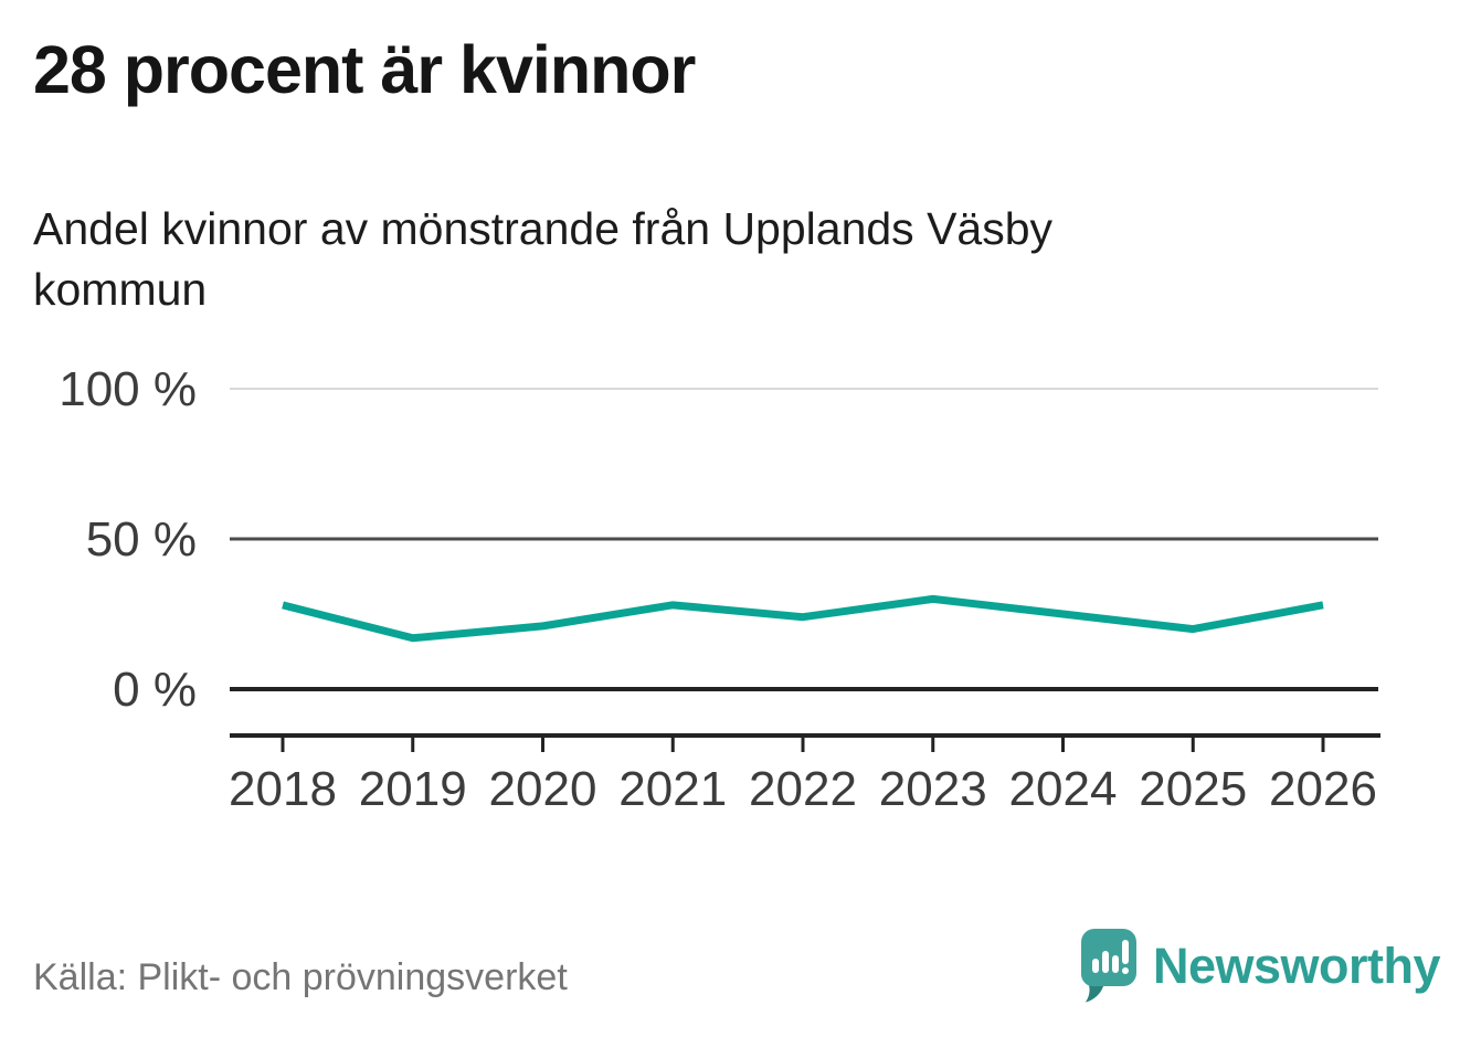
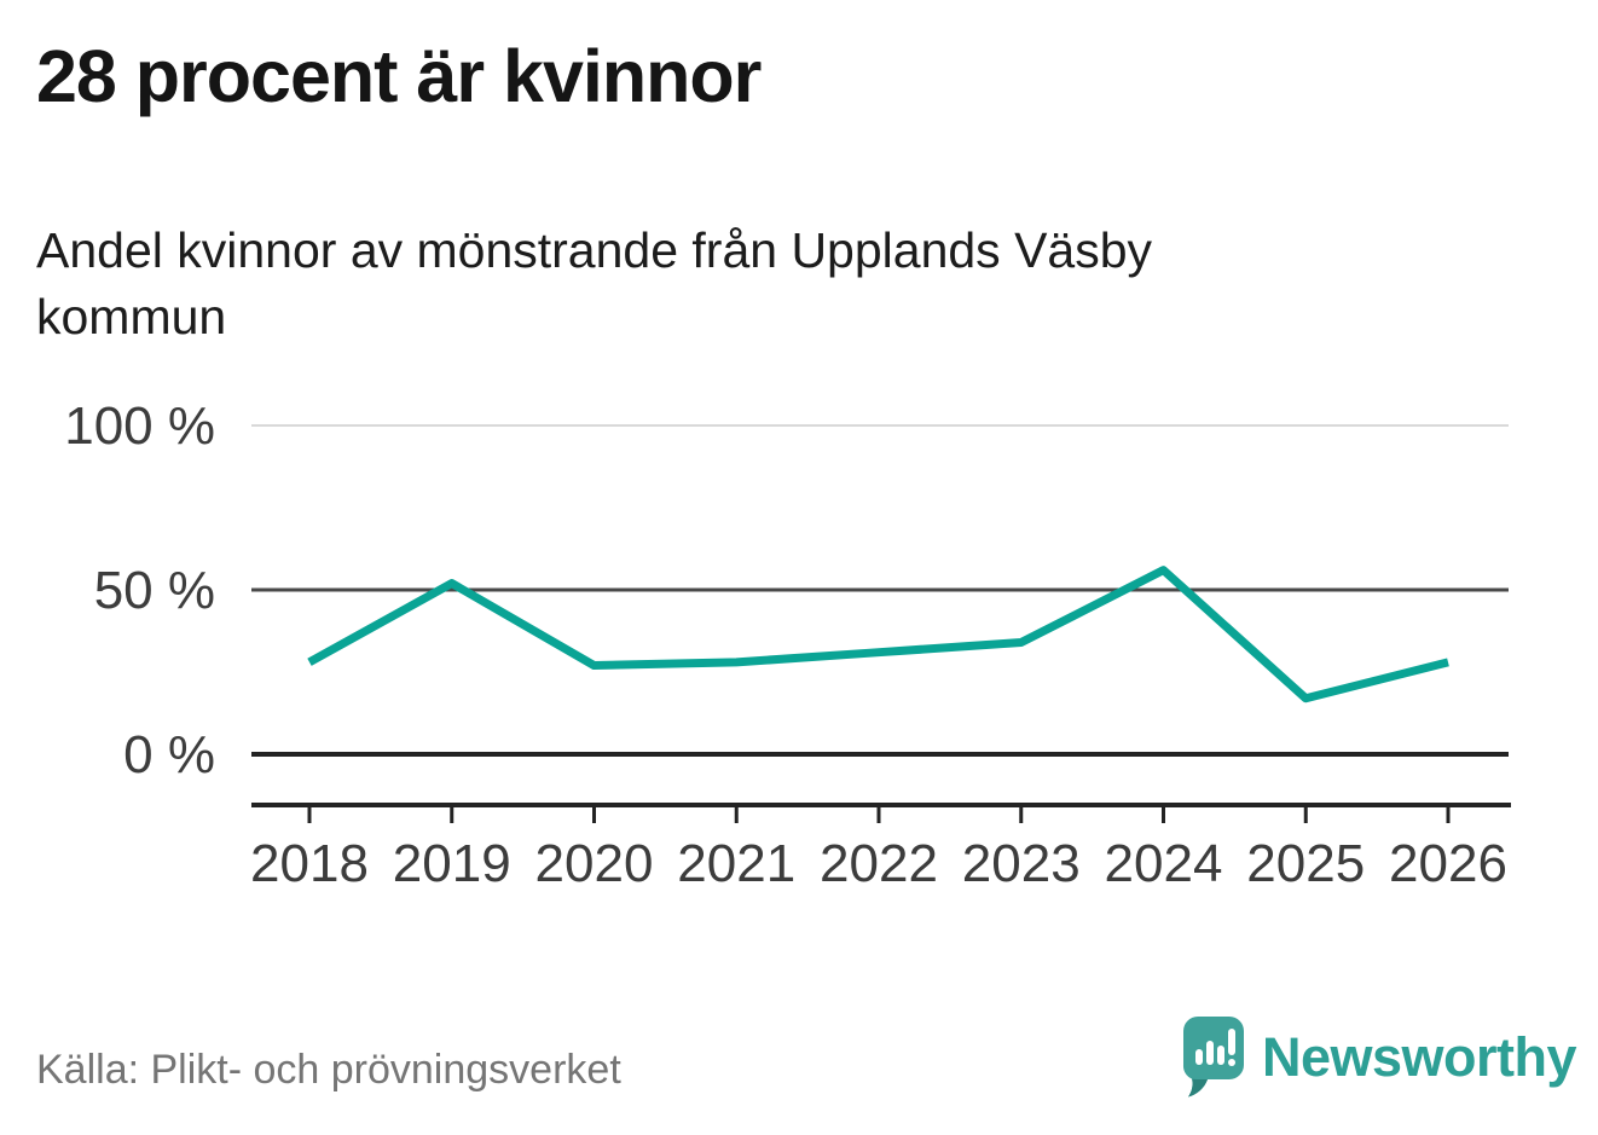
2019: 17% -> 52%
2020: 21% -> 27%
2022: 24% -> 31%
2023: 30% -> 34%
2024: 25% -> 56%
2025: 20% -> 17%
